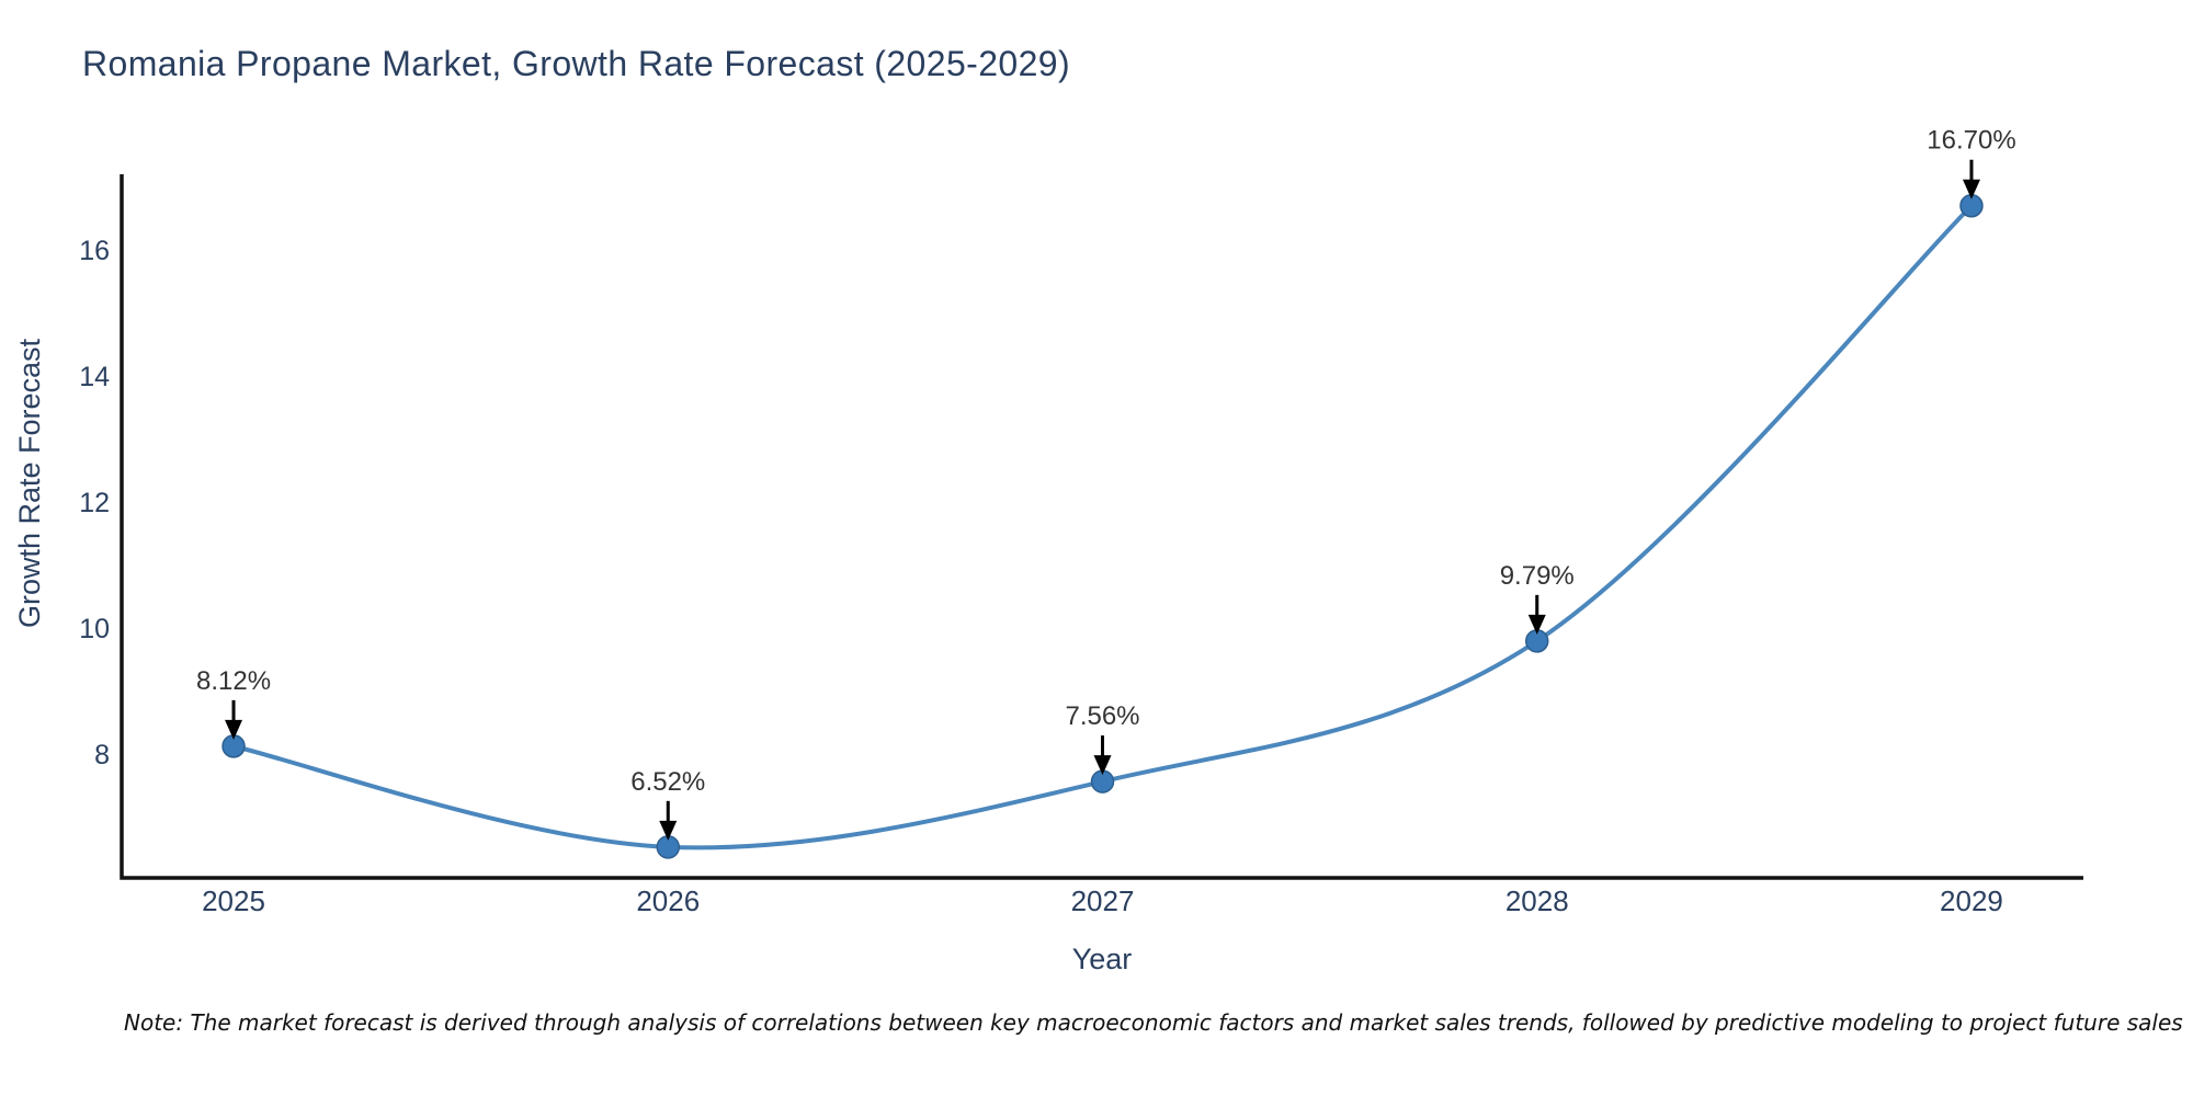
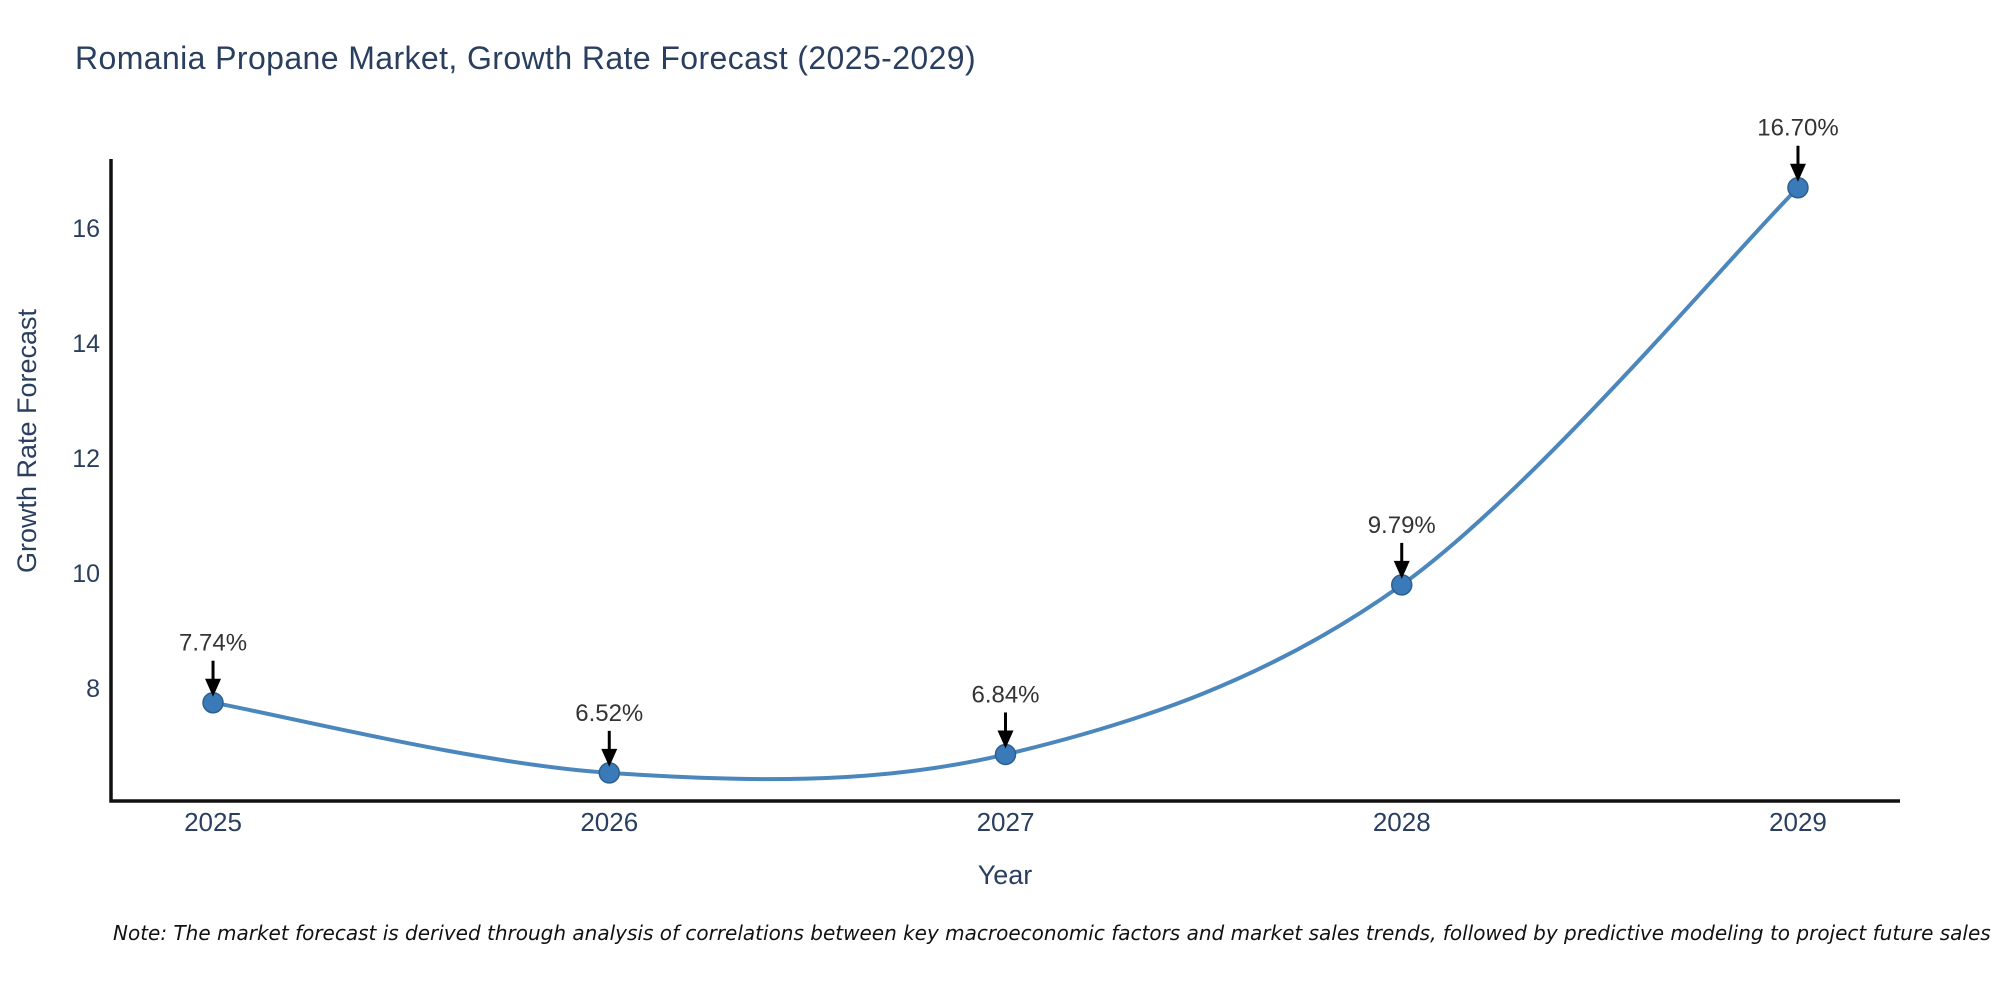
2025: 8.12% -> 7.74%
2027: 7.56% -> 6.84%
